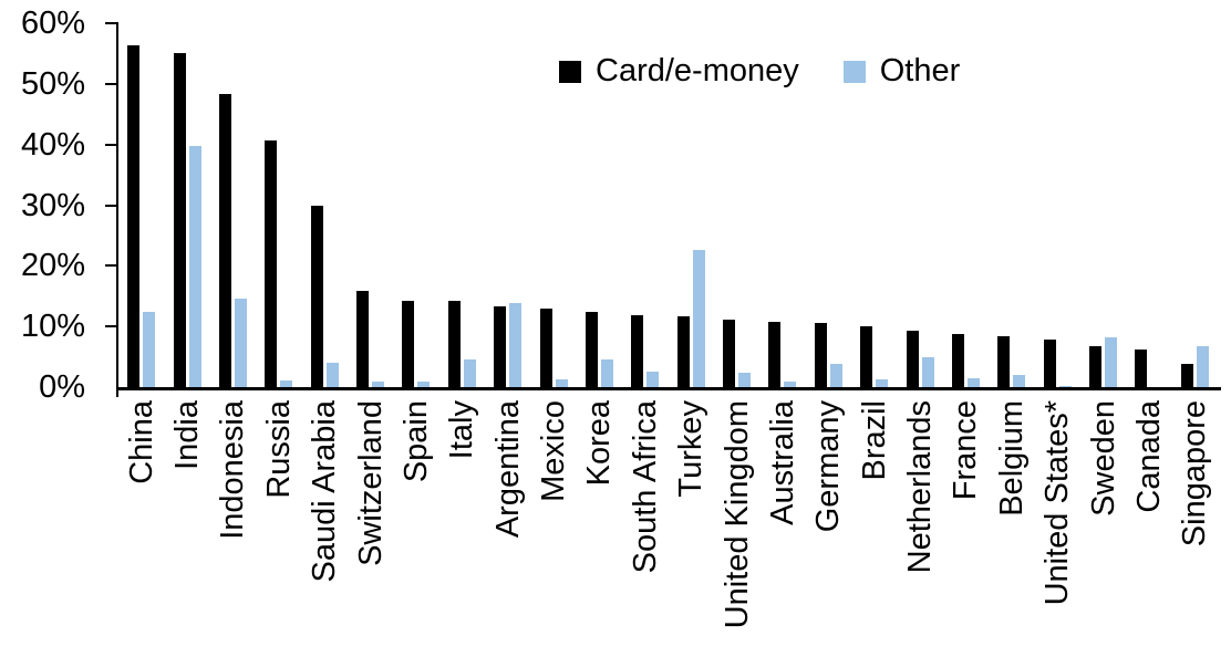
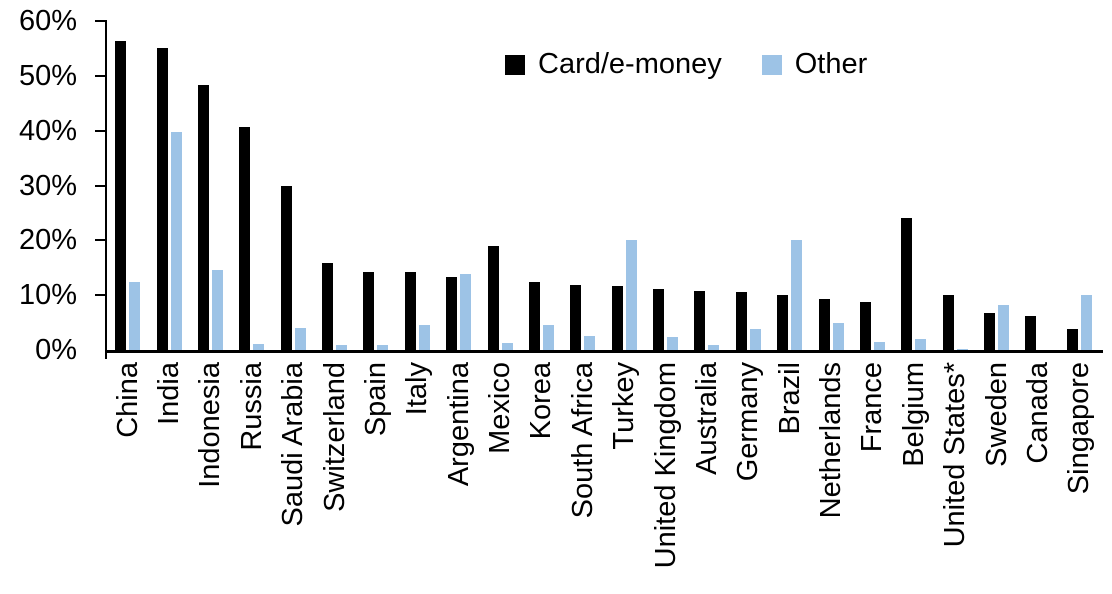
Card/e-money/Mexico: 13% -> 19%
Other/Turkey: 23% -> 20%
Other/Brazil: 1% -> 20%
Card/e-money/Belgium: 8% -> 24%
Card/e-money/United States*: 8% -> 10%
Other/Singapore: 7% -> 10%
